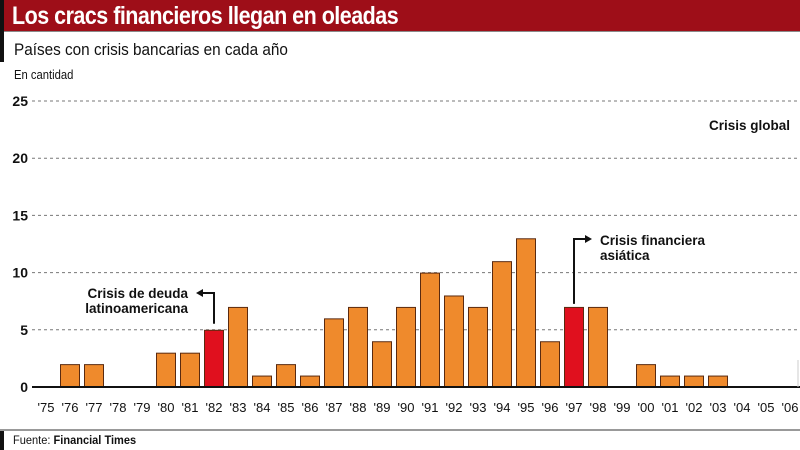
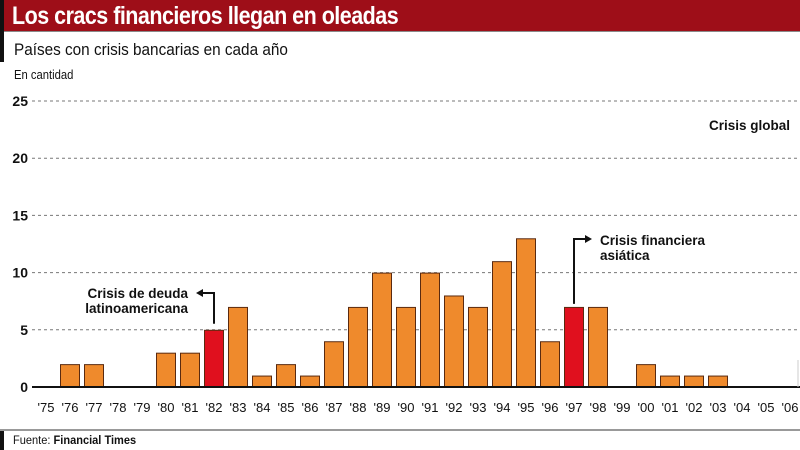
'87: 6 -> 4
'89: 4 -> 10
